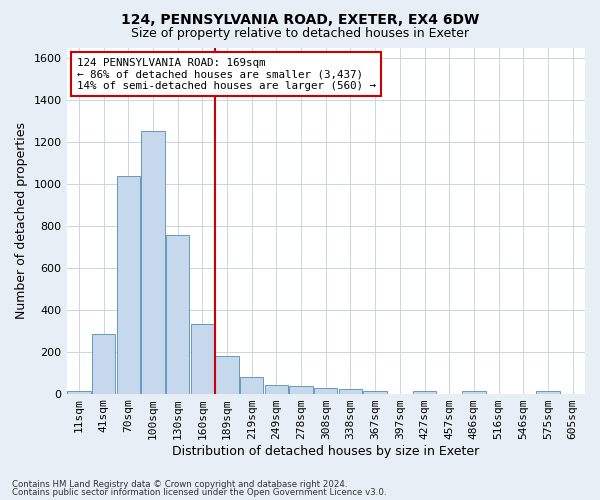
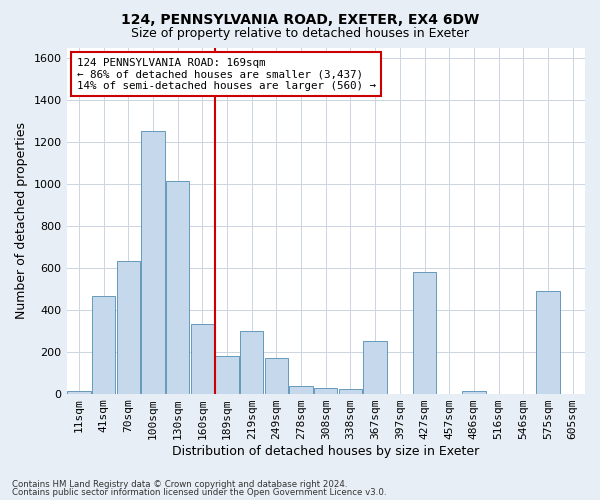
41sqm: 285 -> 465
70sqm: 1035 -> 630
130sqm: 755 -> 1015
219sqm: 80 -> 300
249sqm: 43 -> 170
367sqm: 10 -> 250
427sqm: 12 -> 580
575sqm: 12 -> 490
